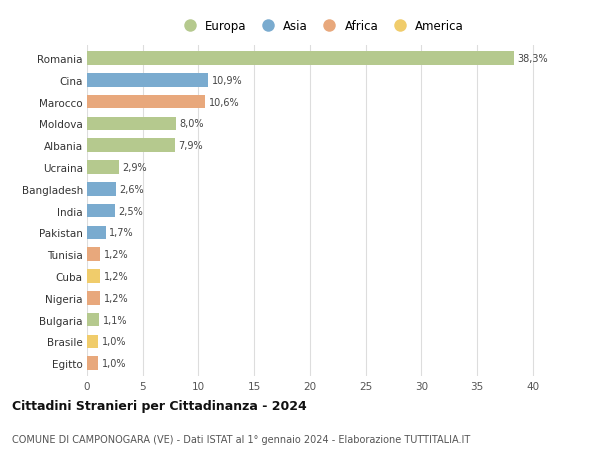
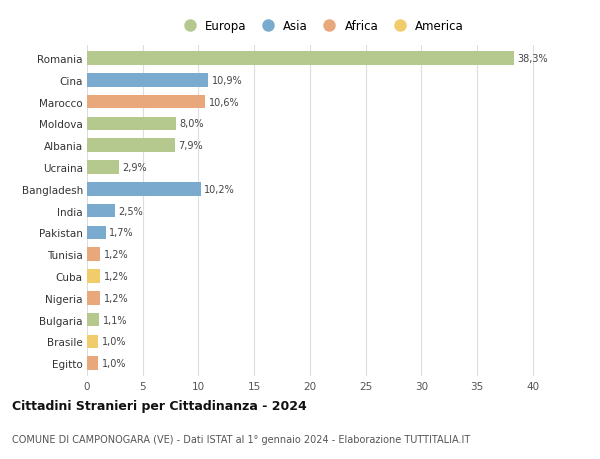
Bangladesh: 2,6% -> 10,2%
